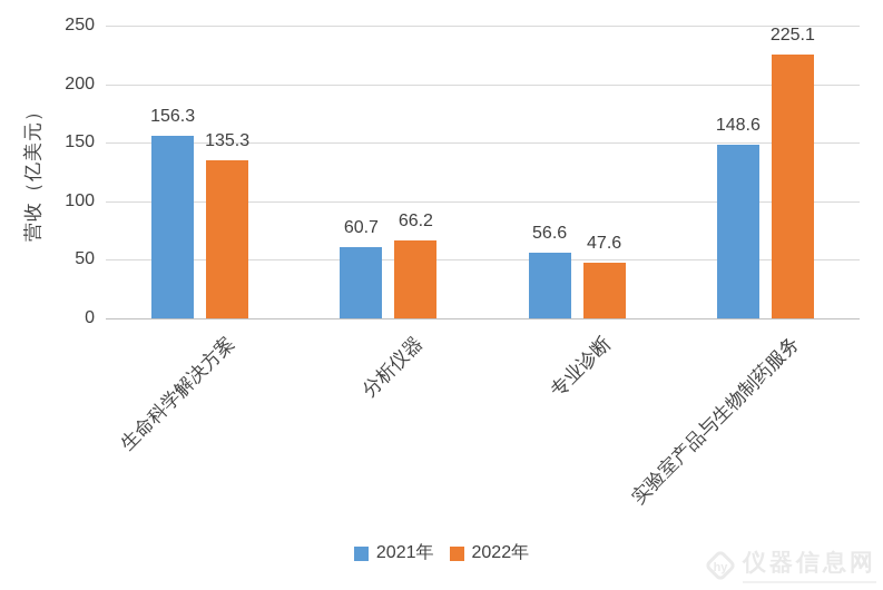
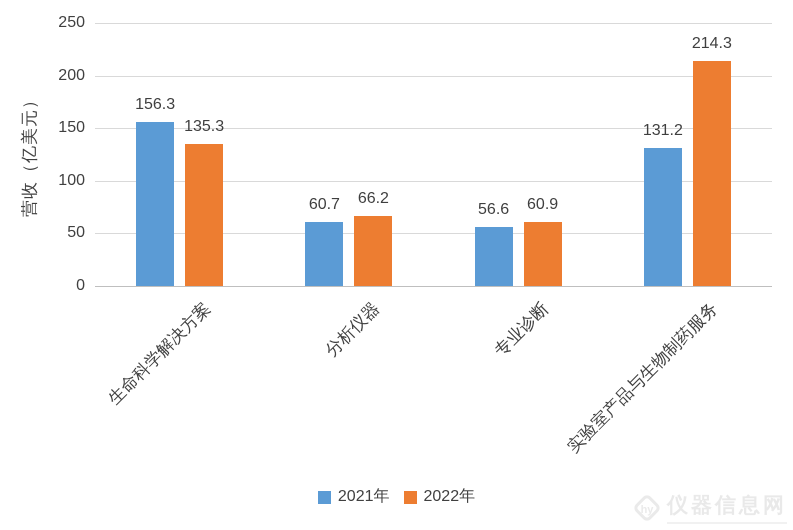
2022年/专业诊断: 47.6 -> 60.9
2021年/实验室产品与生物制药服务: 148.6 -> 131.2
2022年/实验室产品与生物制药服务: 225.1 -> 214.3
